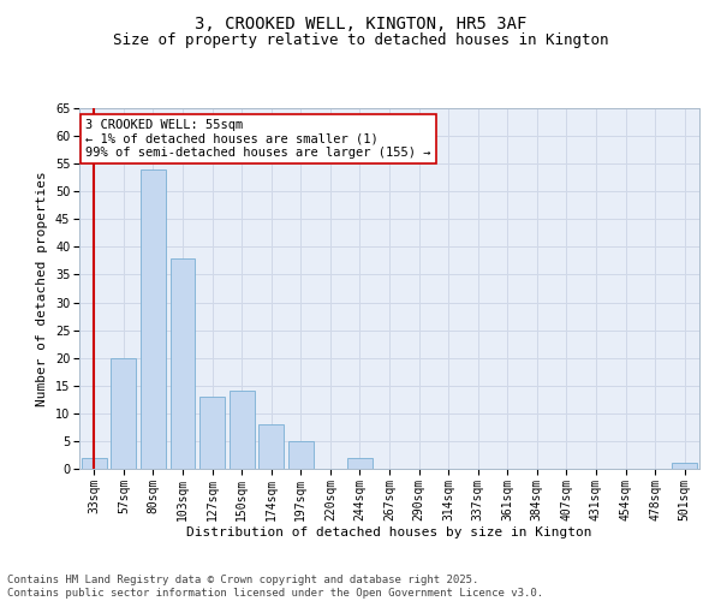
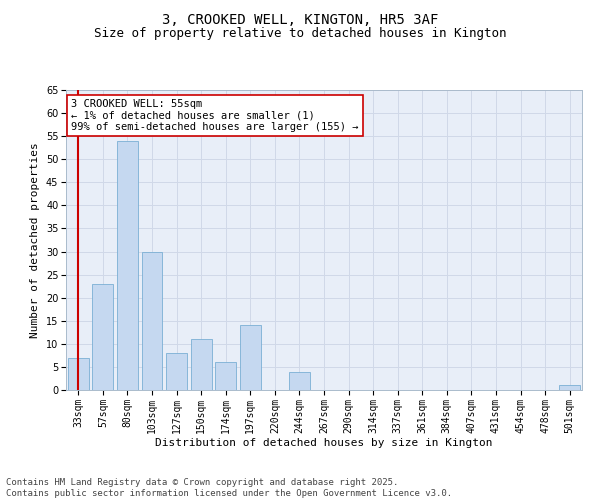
33sqm: 2 -> 7
57sqm: 20 -> 23
103sqm: 38 -> 30
127sqm: 13 -> 8
150sqm: 14 -> 11
174sqm: 8 -> 6
197sqm: 5 -> 14
244sqm: 2 -> 4
